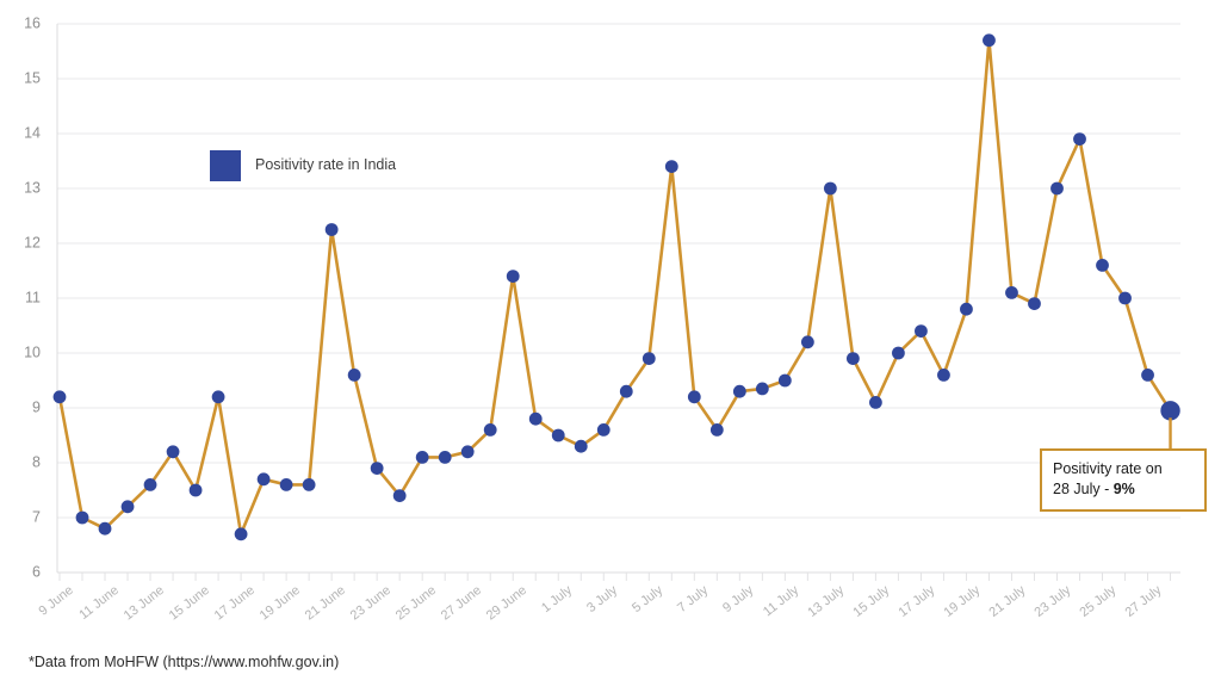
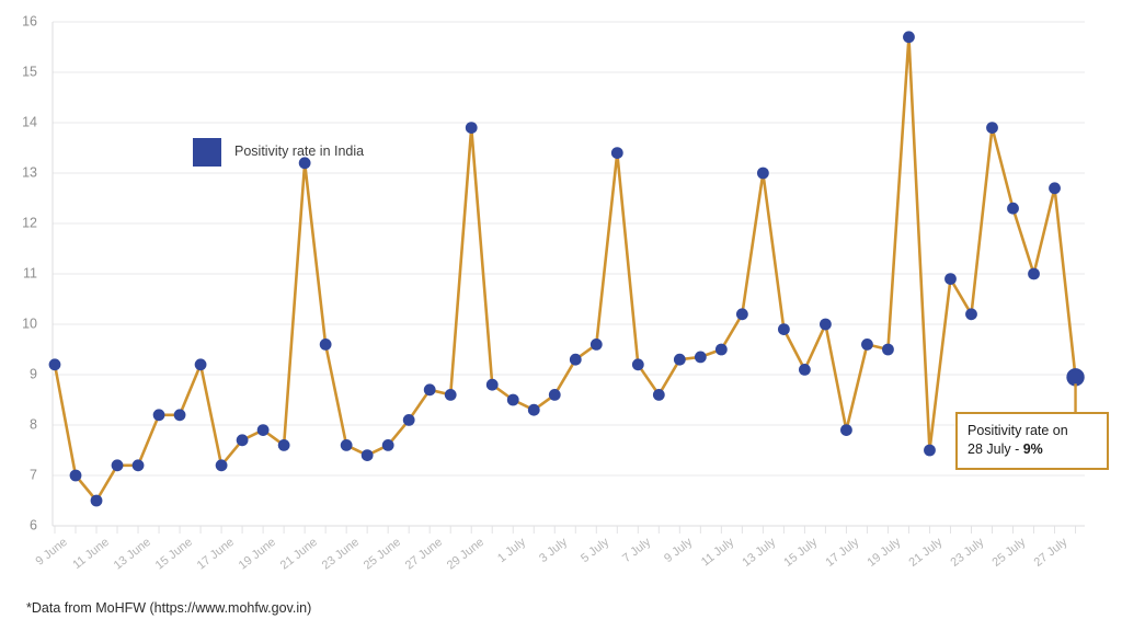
11 June: 6.8 -> 6.5
13 June: 7.6 -> 7.2
15 June: 7.5 -> 8.2
17 June: 6.7 -> 7.2
19 June: 7.6 -> 7.9
21 June: 12.2 -> 13.2
23 June: 7.9 -> 7.6
25 June: 8.1 -> 7.6
27 June: 8.2 -> 8.7
29 June: 11.4 -> 13.9
5 July: 9.9 -> 9.6
17 July: 10.4 -> 7.9
19 July: 10.8 -> 9.5
21 July: 11.1 -> 7.5
23 July: 13.0 -> 10.2
25 July: 11.6 -> 12.3
27 July: 9.6 -> 12.7
